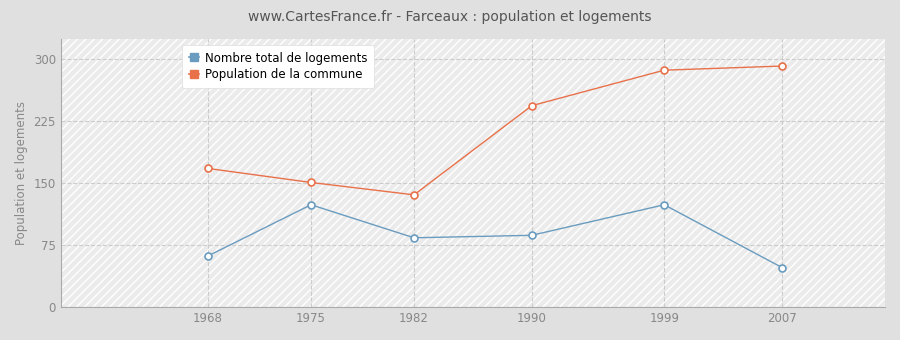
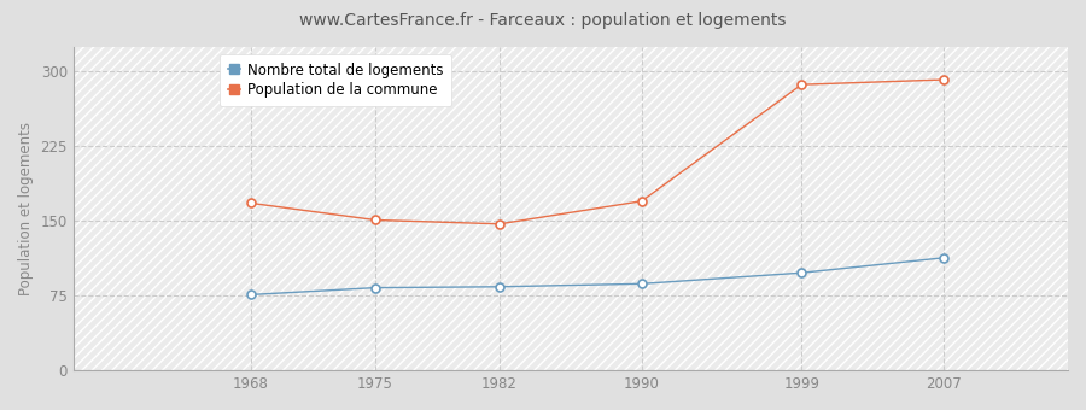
Nombre total de logements/1968: 62 -> 76
Nombre total de logements/1975: 124 -> 83
Population de la commune/1982: 136 -> 147
Population de la commune/1990: 244 -> 170
Nombre total de logements/1999: 124 -> 98
Nombre total de logements/2007: 48 -> 113
